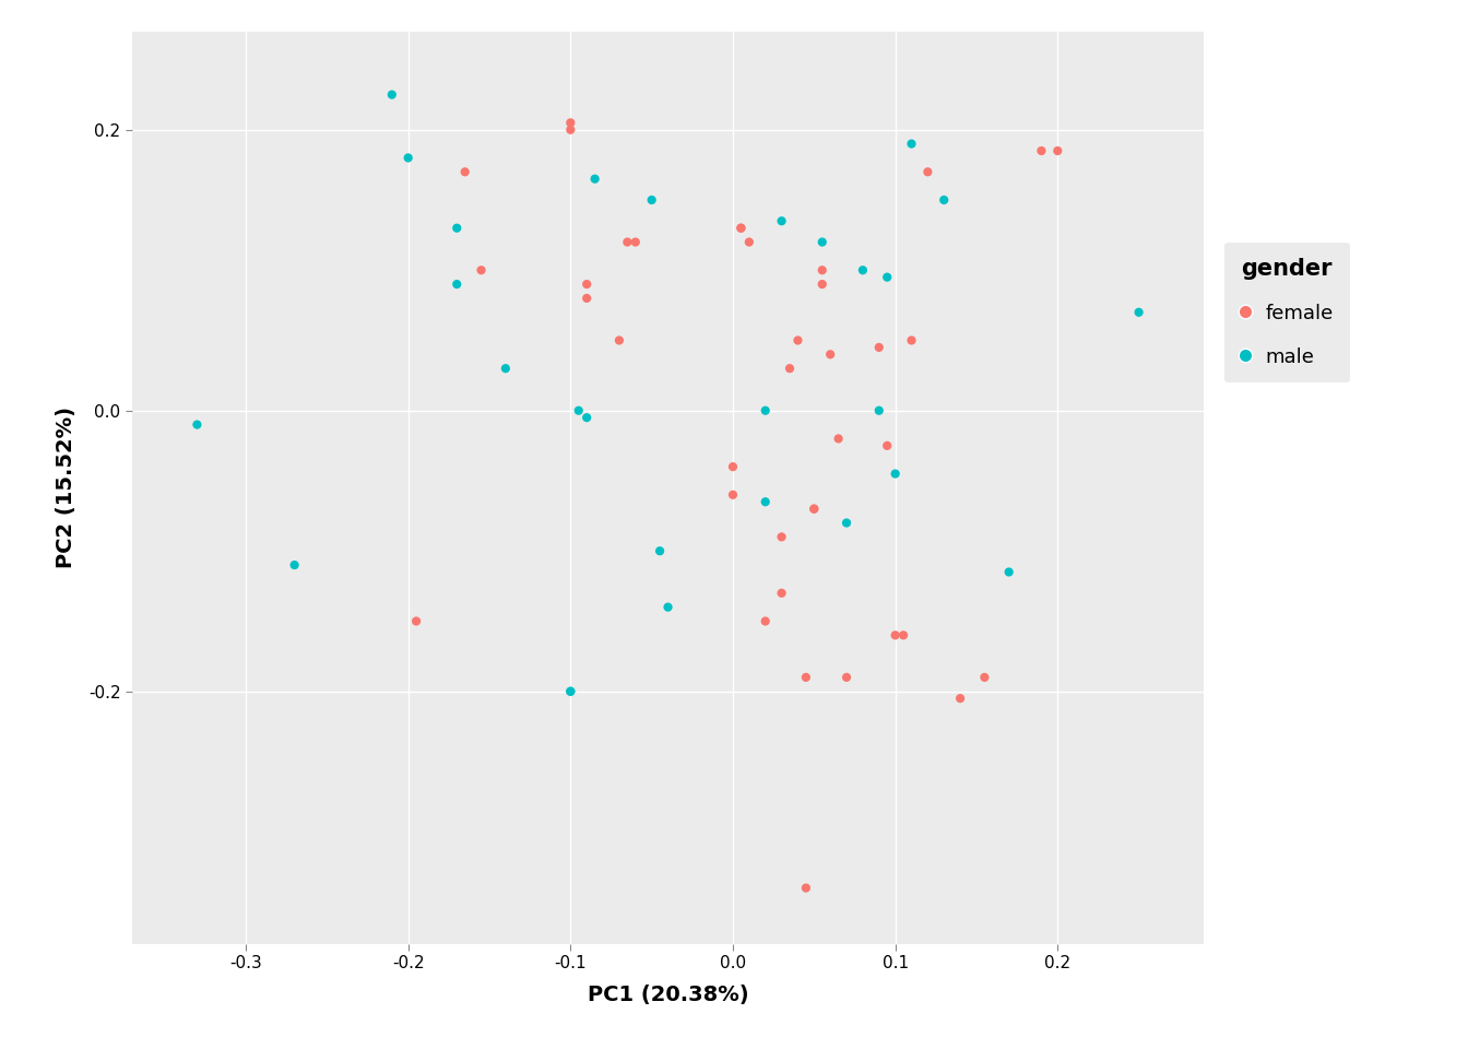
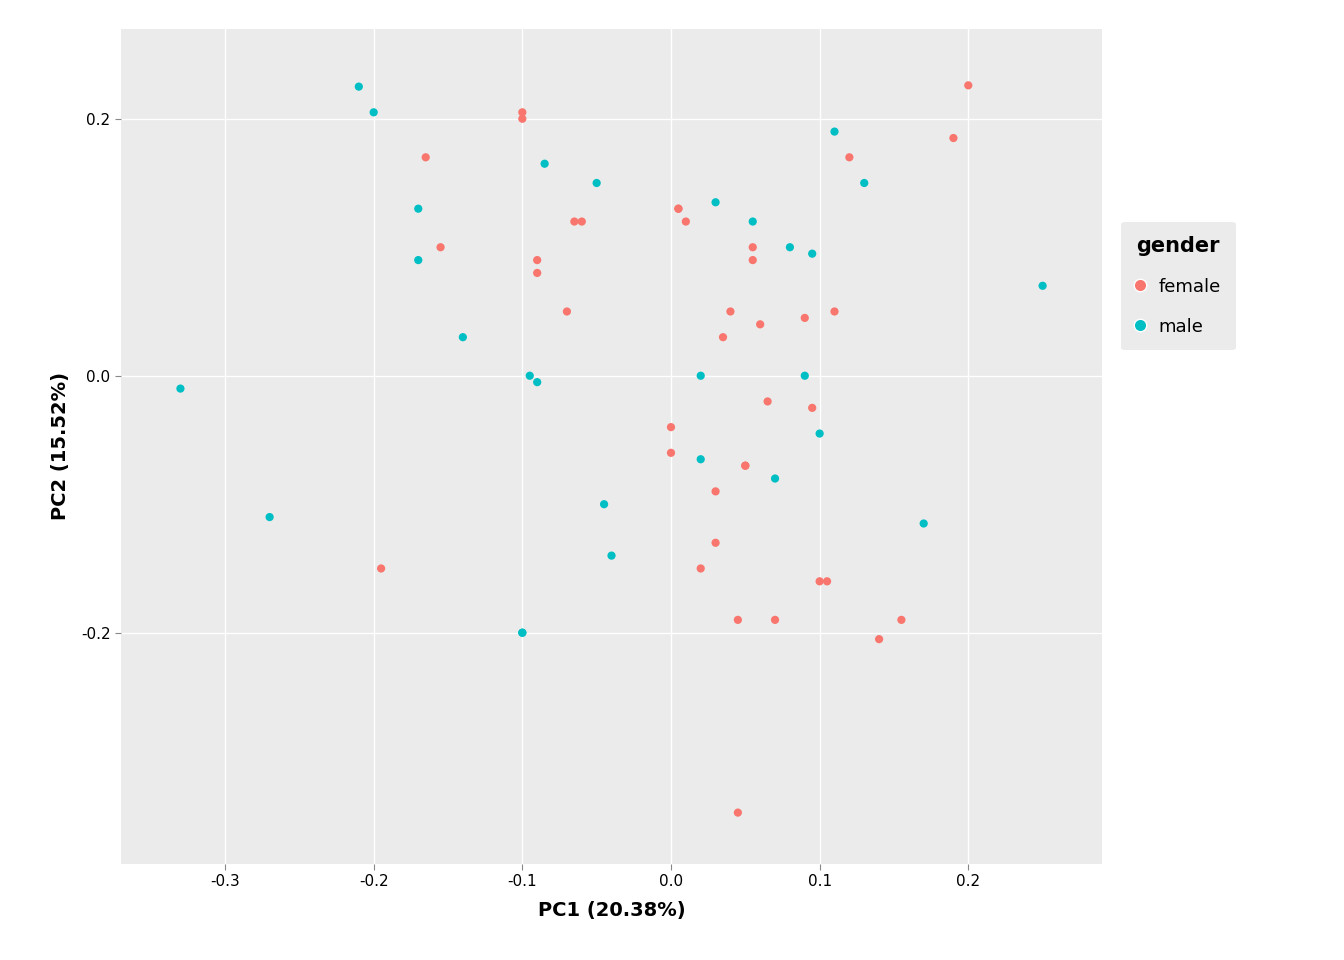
male/-0.2: 0.180 -> 0.205
female/0.2: 0.185 -> 0.226
